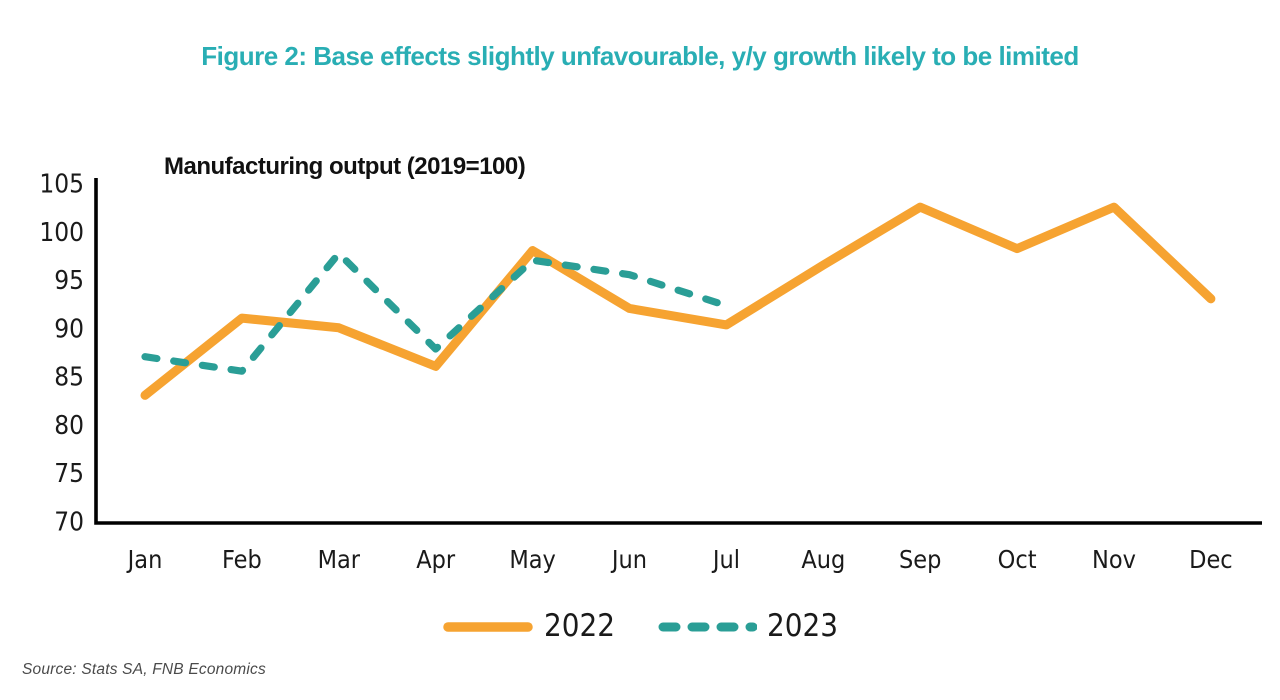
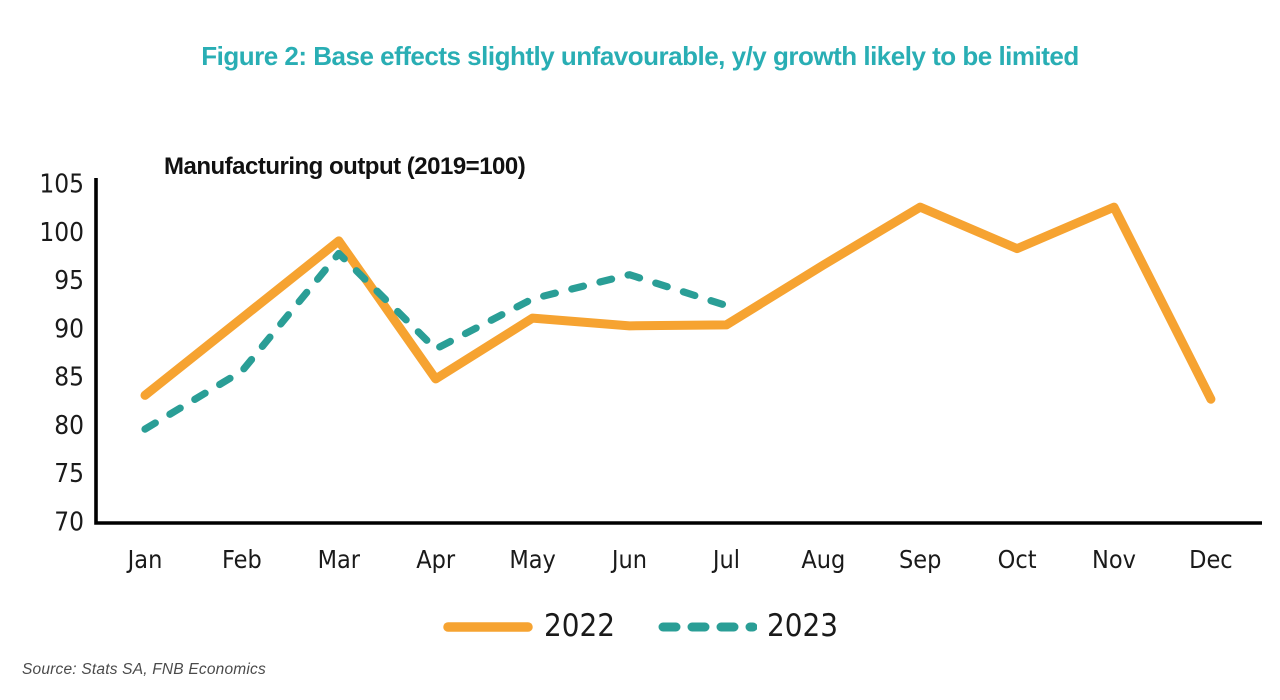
2023/Jan: 87 -> 80
2022/Mar: 90 -> 99
2022/Apr: 86 -> 85
2022/May: 98 -> 91
2023/May: 97 -> 93
2022/Jun: 92 -> 90
2022/Dec: 93 -> 83
